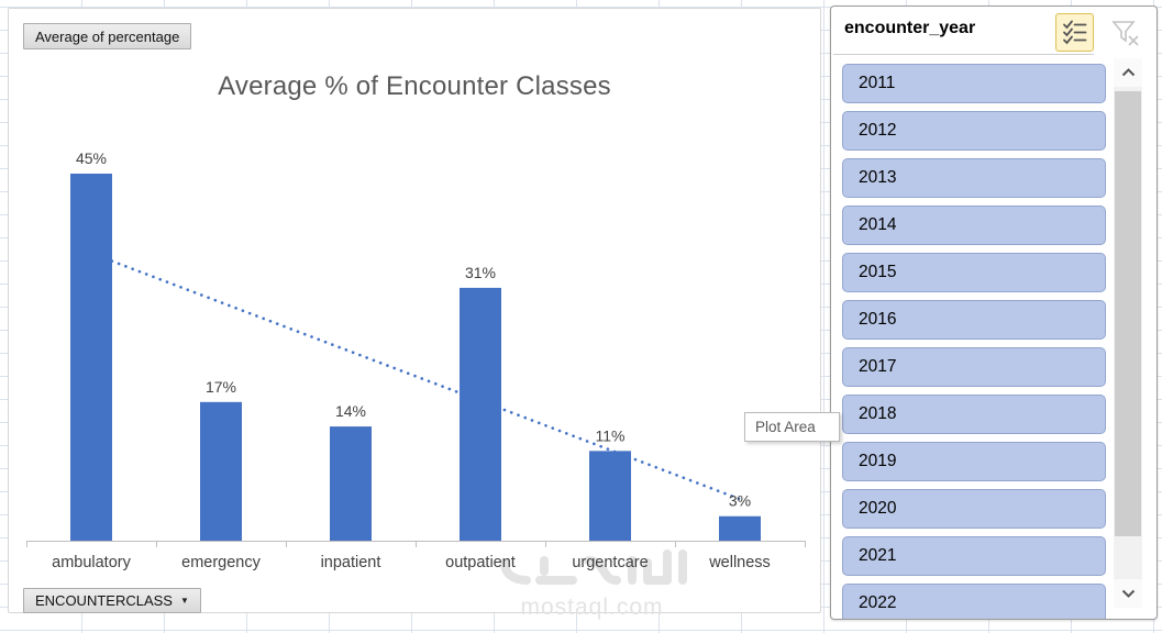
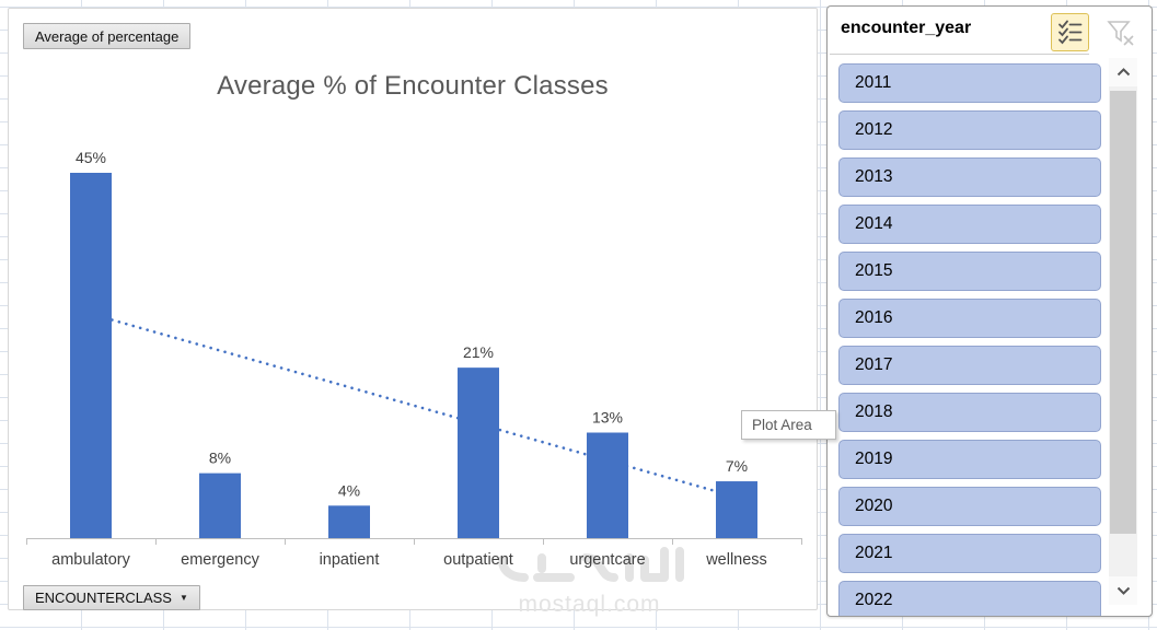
emergency: 17% -> 8%
inpatient: 14% -> 4%
outpatient: 31% -> 21%
urgentcare: 11% -> 13%
wellness: 3% -> 7%
